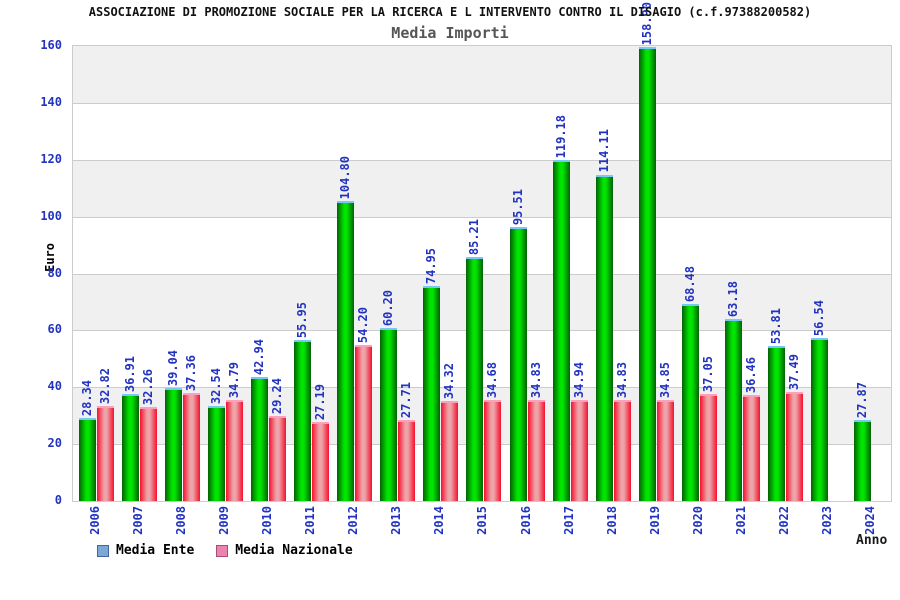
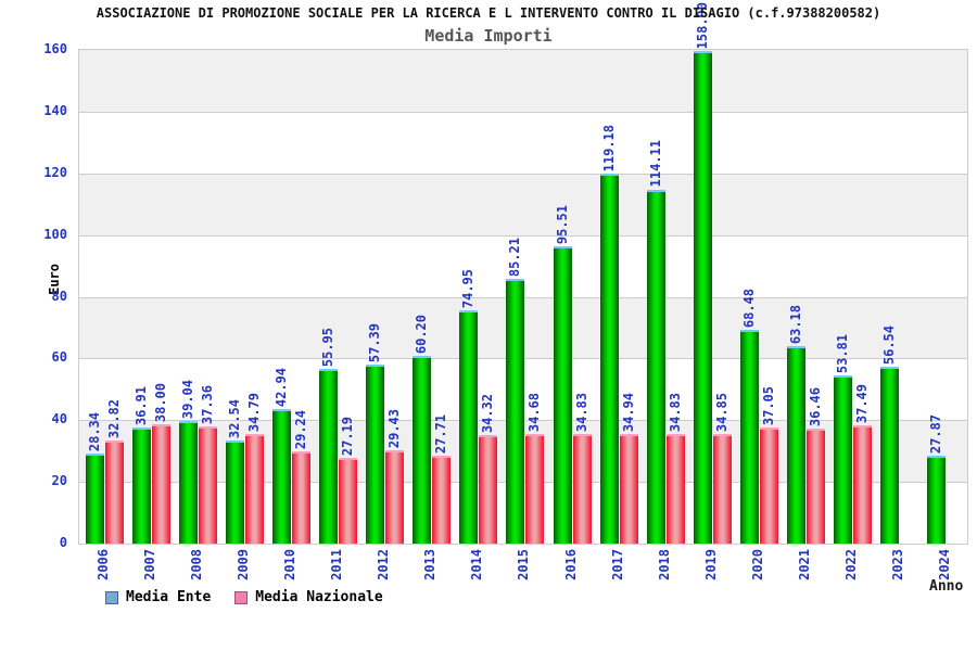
Media Nazionale/2007: 32.26 -> 38.00
Media Ente/2012: 104.80 -> 57.39
Media Nazionale/2012: 54.20 -> 29.43
